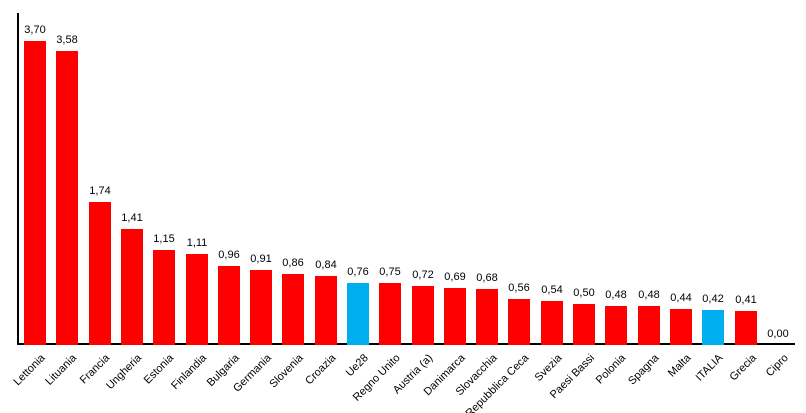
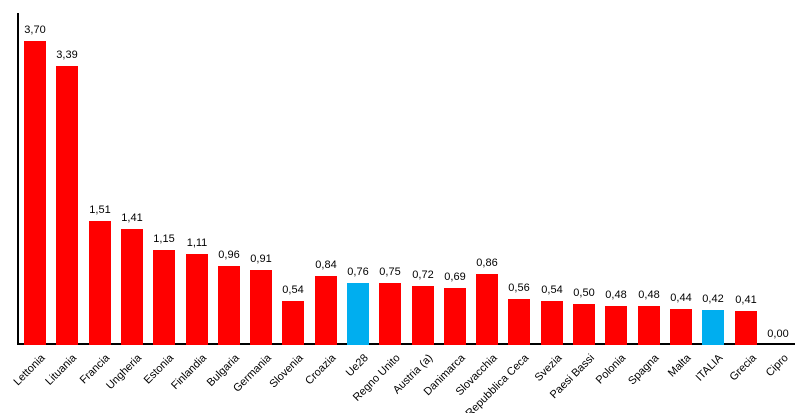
Lituania: 3,58 -> 3,39
Francia: 1,74 -> 1,51
Slovenia: 0,86 -> 0,54
Slovacchia: 0,68 -> 0,86
